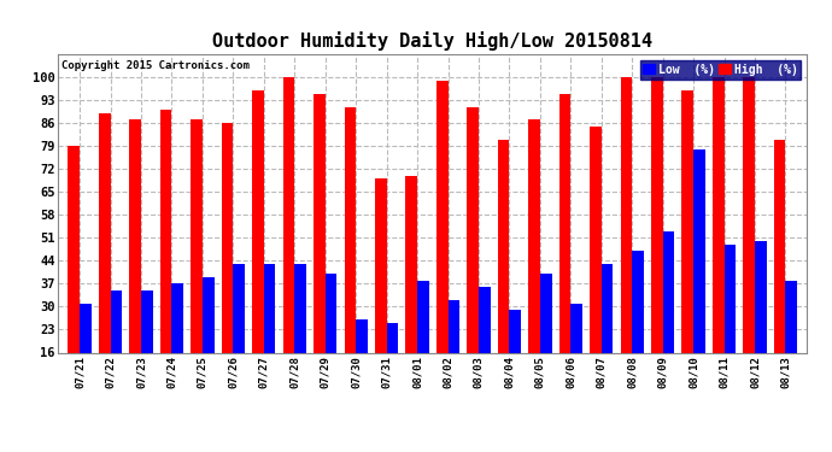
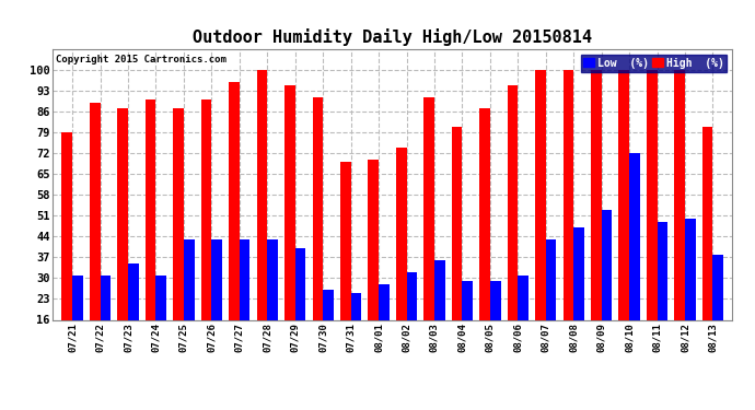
Low (%)/07/22: 35 -> 31
Low (%)/07/24: 37 -> 31
Low (%)/07/25: 39 -> 43
High (%)/07/26: 86 -> 90
Low (%)/08/01: 38 -> 28
High (%)/08/02: 99 -> 74
Low (%)/08/05: 40 -> 29
High (%)/08/07: 85 -> 100
High (%)/08/10: 96 -> 100
Low (%)/08/10: 78 -> 72
